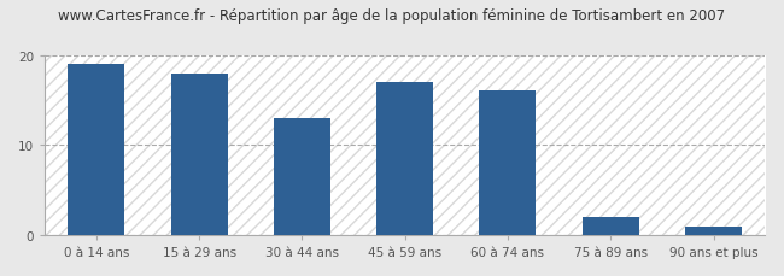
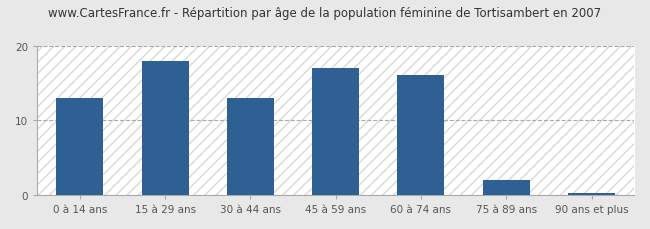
0 à 14 ans: 19.0 -> 13.0
90 ans et plus: 1.0 -> 0.2
